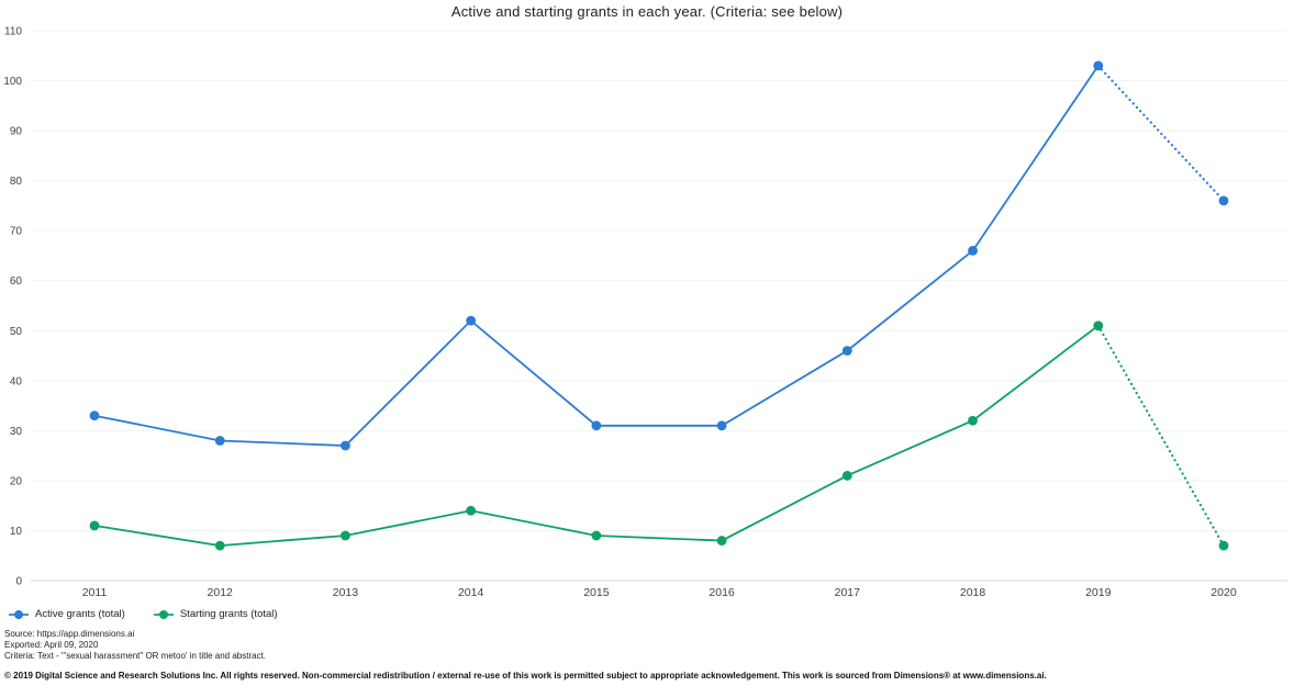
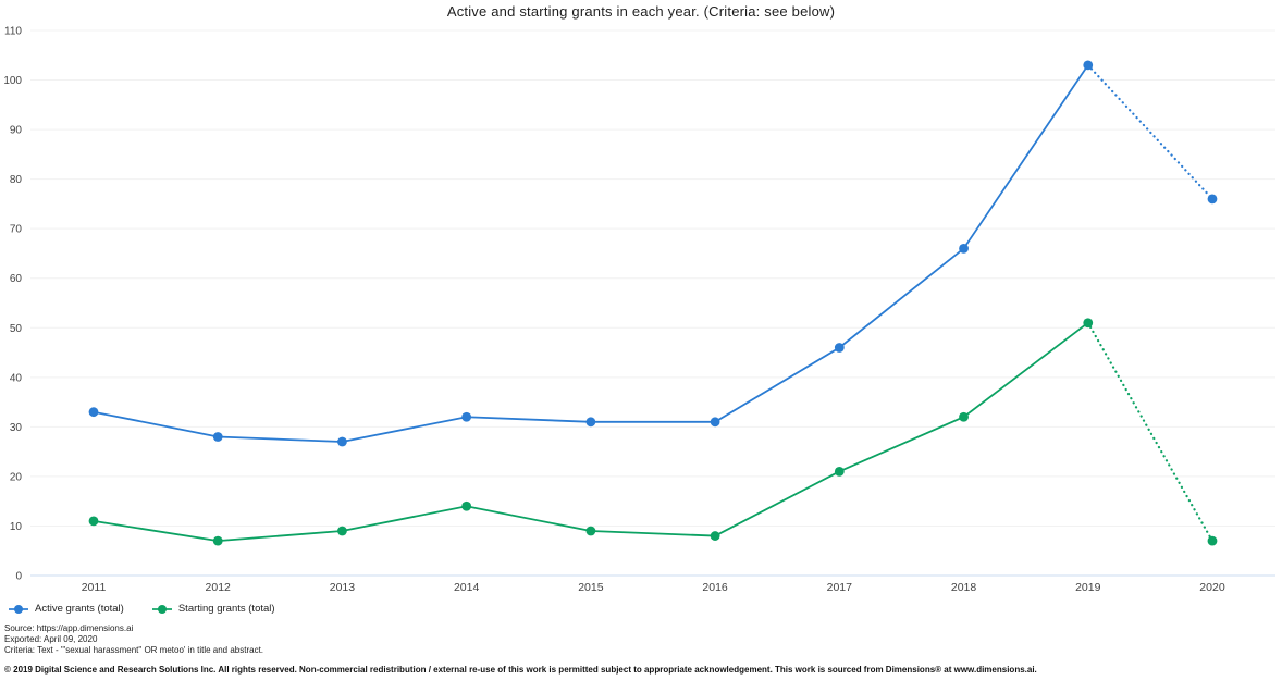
Active grants (total)/2014: 52 -> 32
